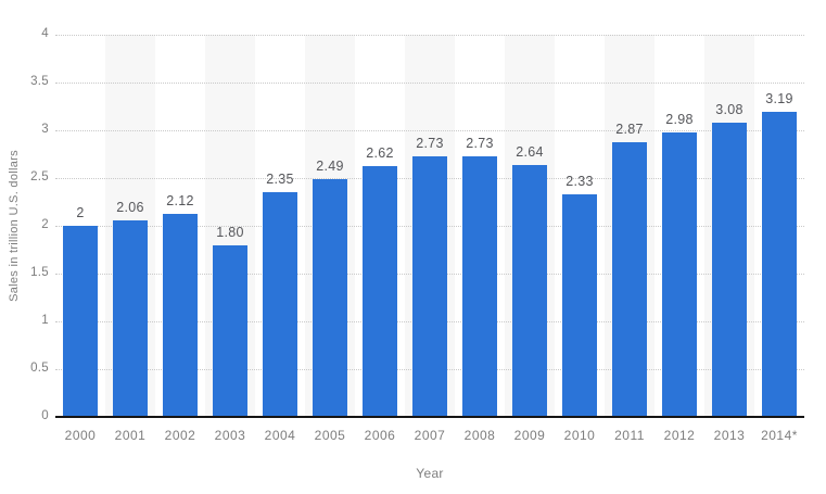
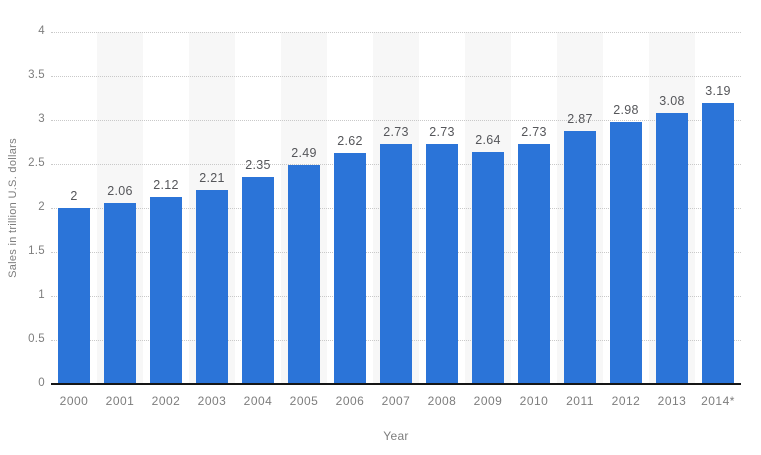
2003: 1.80 -> 2.21
2010: 2.33 -> 2.73
